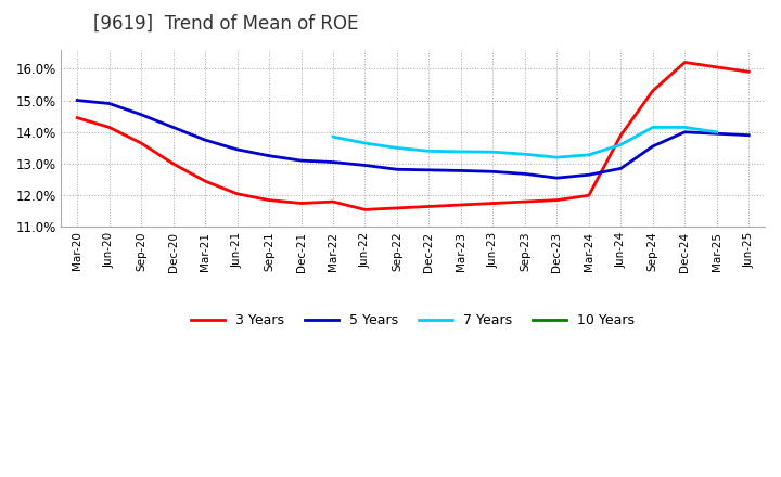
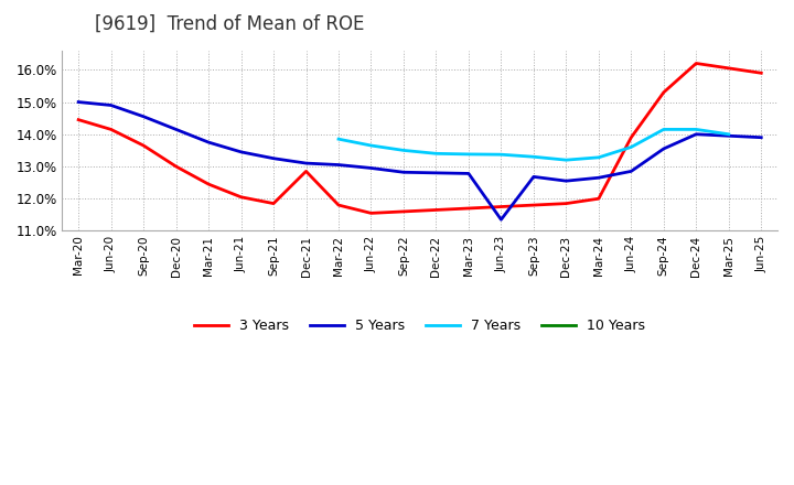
3 Years/Dec-21: 11.75% -> 12.85%
5 Years/Jun-23: 12.75% -> 11.35%
